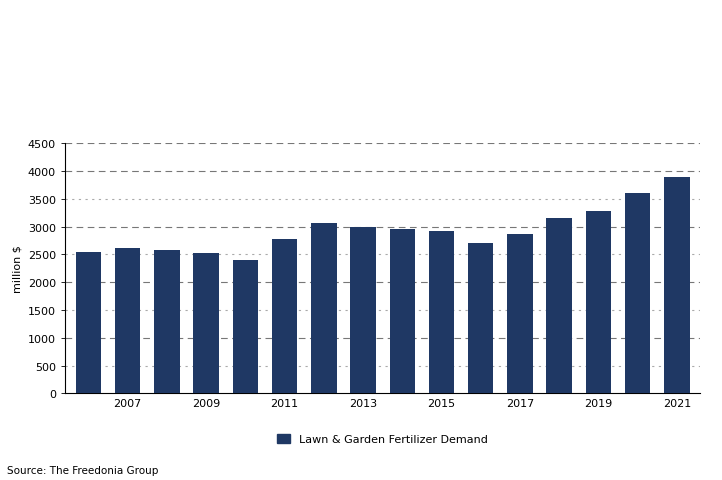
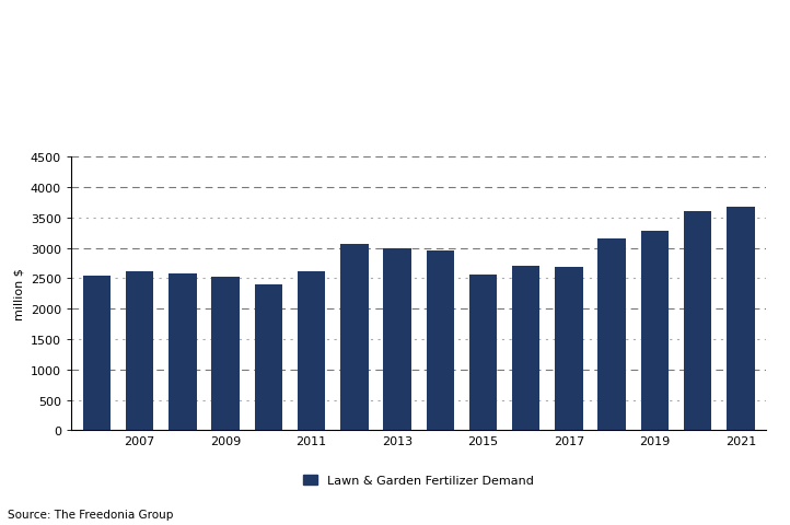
2011: 2780 -> 2620
2015: 2920 -> 2560
2017: 2880 -> 2680
2021: 3900 -> 3680
